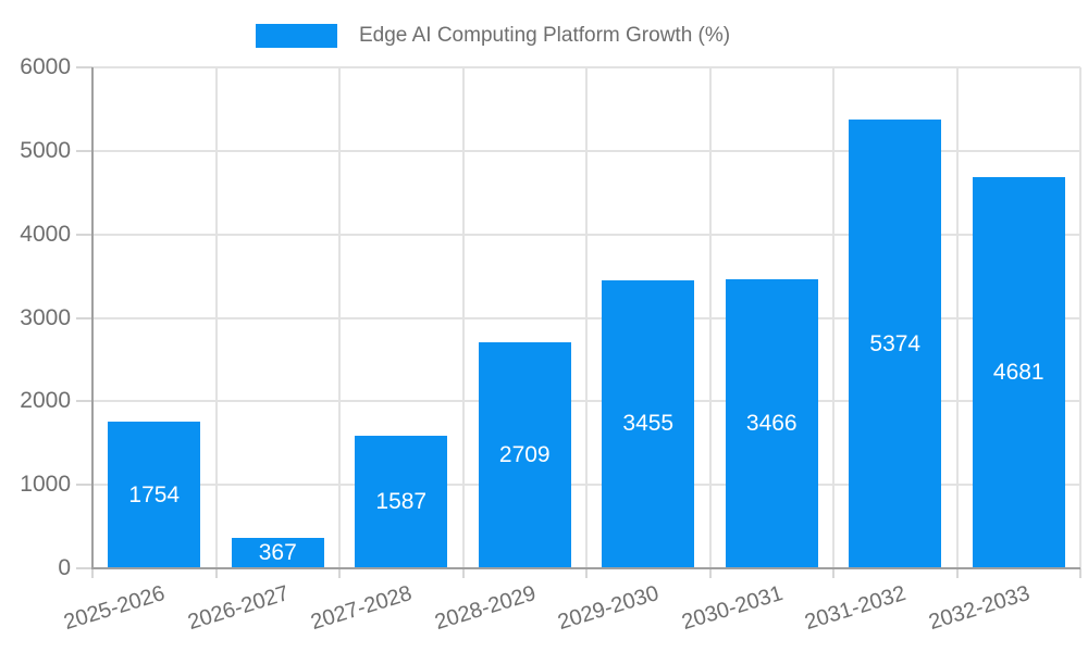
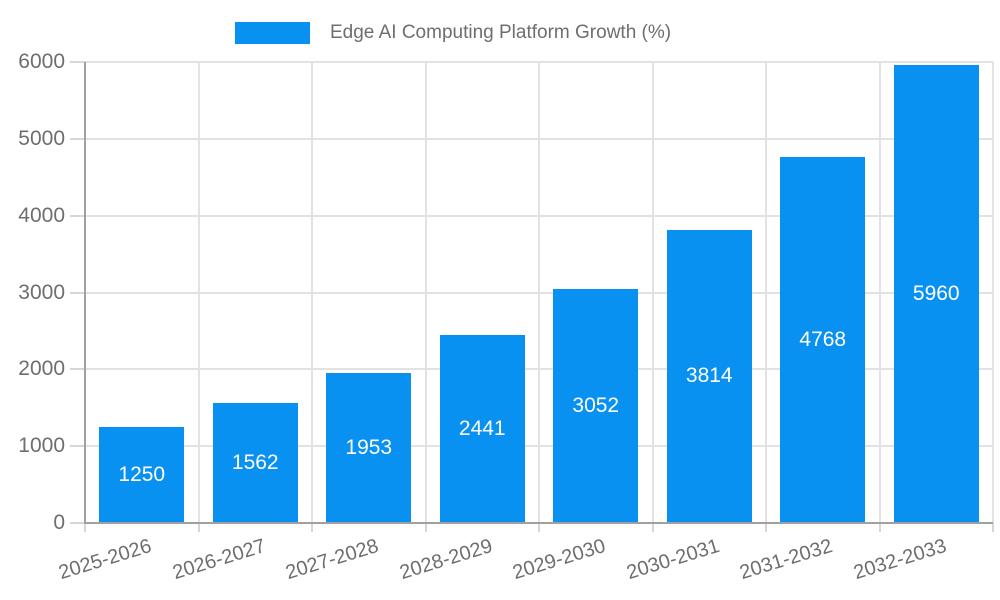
2025-2026: 1754 -> 1250
2026-2027: 367 -> 1562
2027-2028: 1587 -> 1953
2028-2029: 2709 -> 2441
2029-2030: 3455 -> 3052
2030-2031: 3466 -> 3814
2031-2032: 5374 -> 4768
2032-2033: 4681 -> 5960
